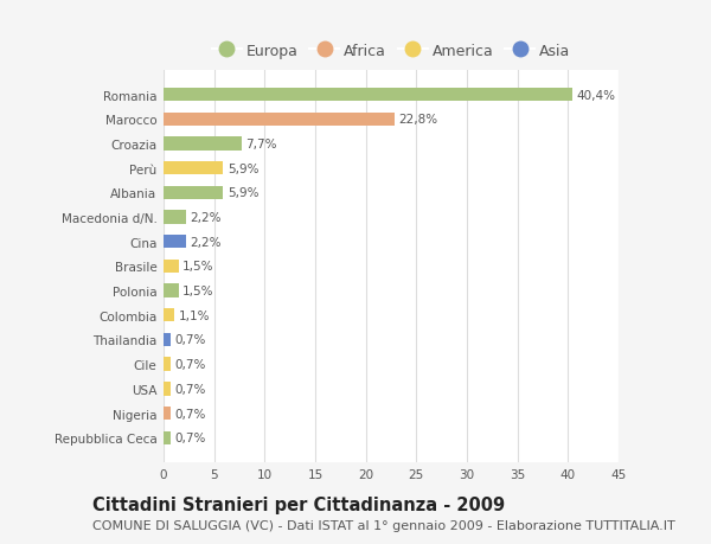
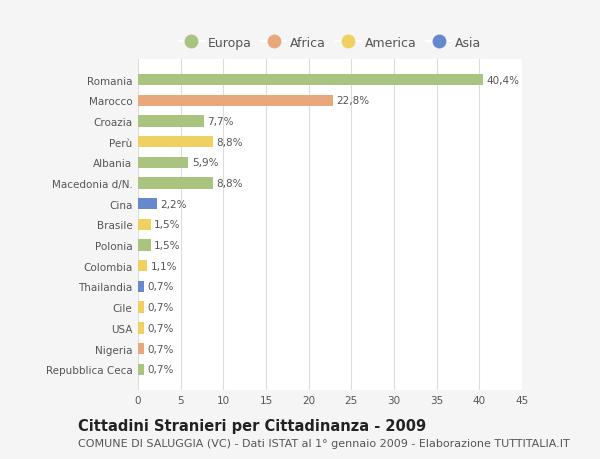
Perù: 5,9% -> 8,8%
Macedonia d/N.: 2,2% -> 8,8%
